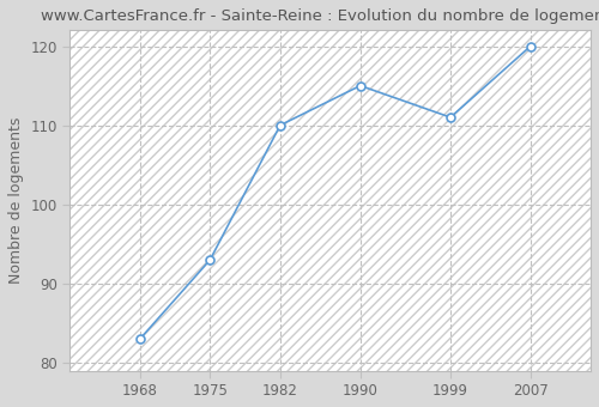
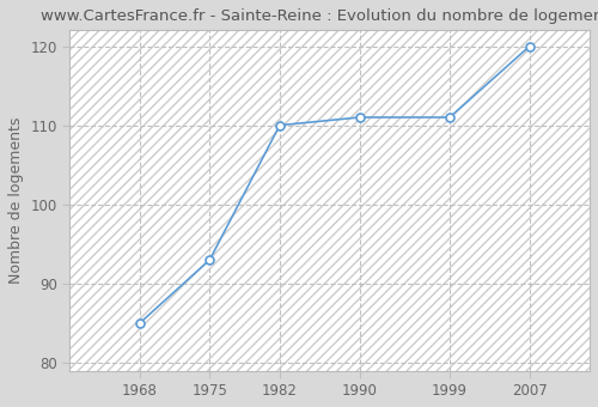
1968: 83 -> 85
1990: 115 -> 111
